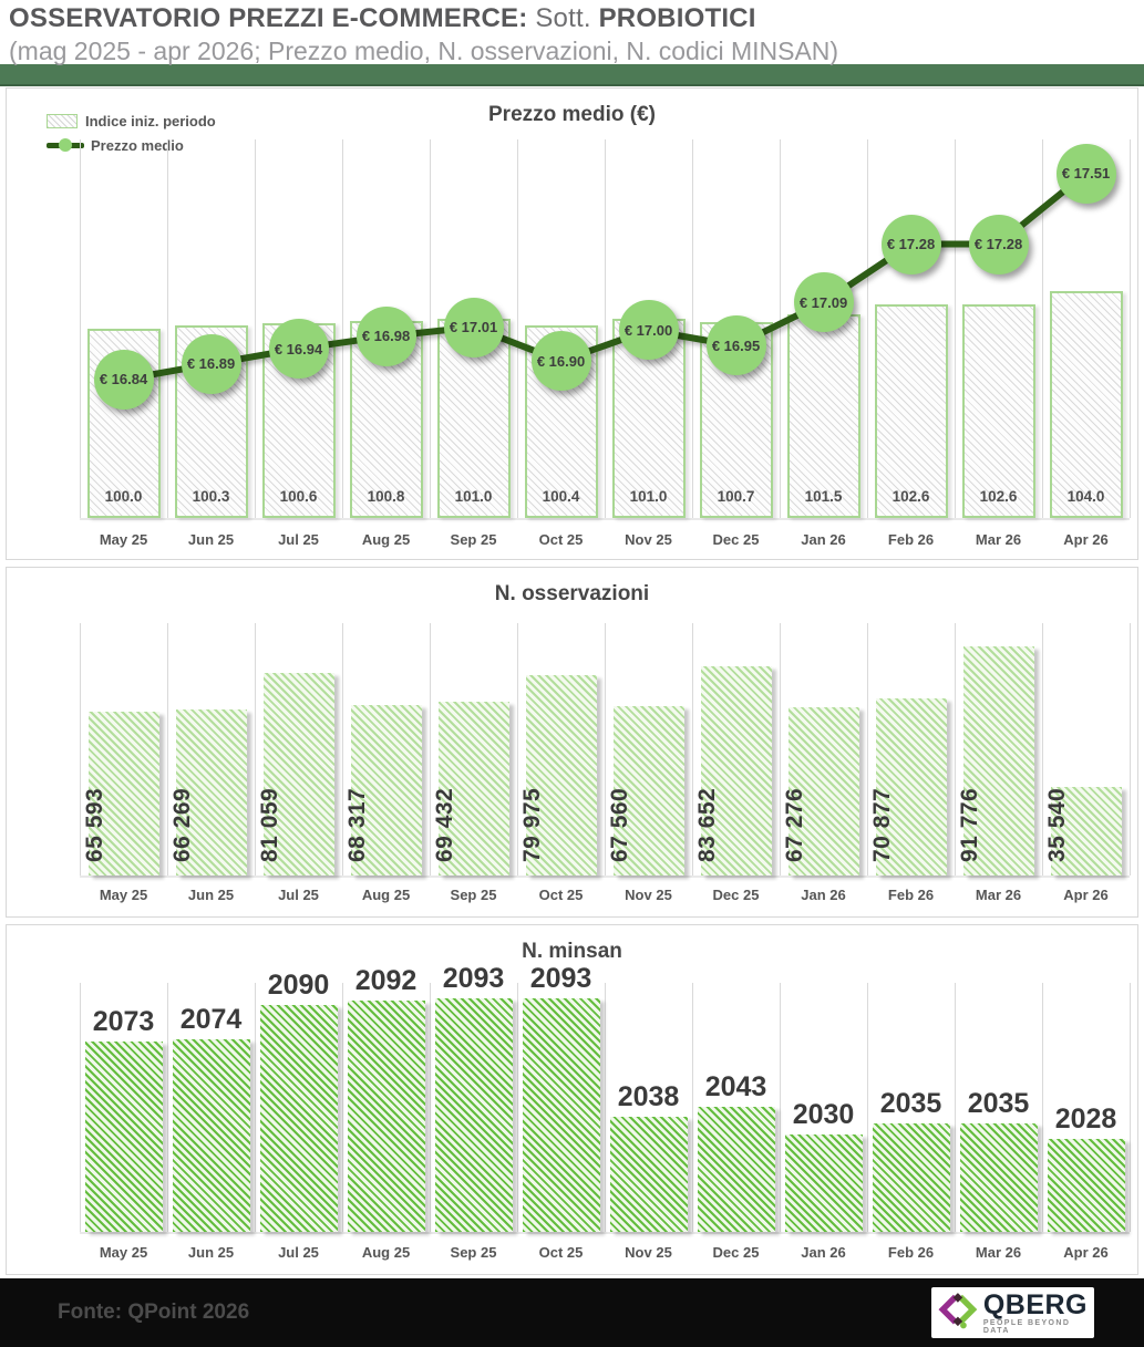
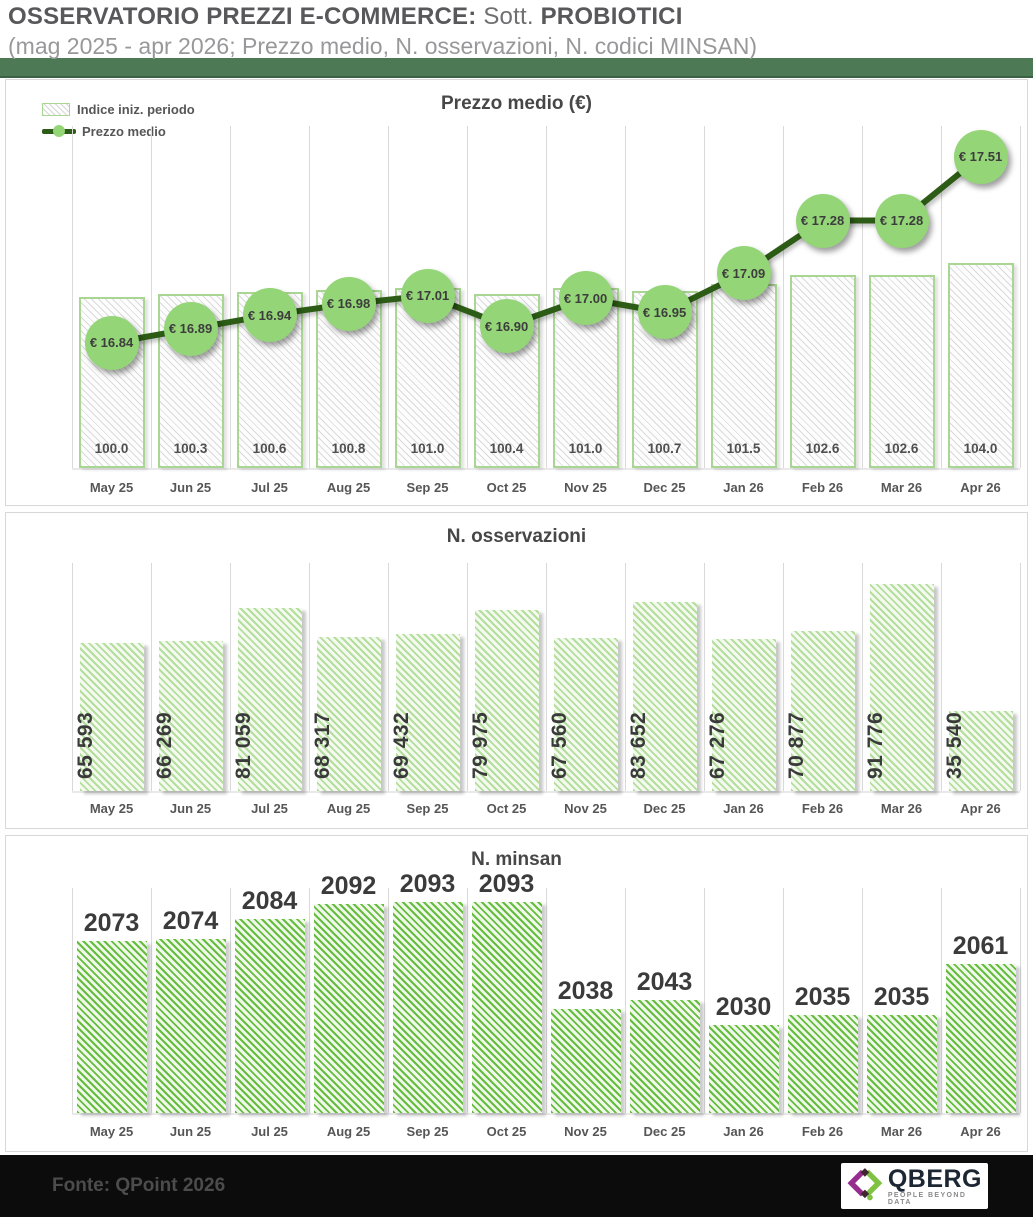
N. minsan/Jul 25: 2090 -> 2084
N. minsan/Apr 26: 2028 -> 2061
